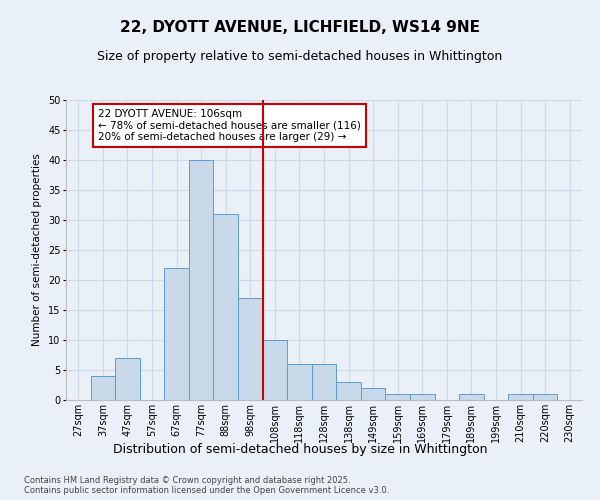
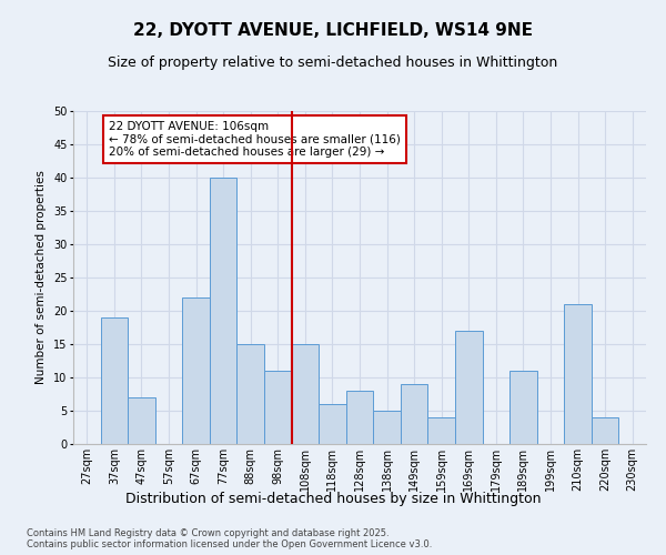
37sqm: 4 -> 19
88sqm: 31 -> 15
98sqm: 17 -> 11
108sqm: 10 -> 15
128sqm: 6 -> 8
138sqm: 3 -> 5
149sqm: 2 -> 9
159sqm: 1 -> 4
169sqm: 1 -> 17
189sqm: 1 -> 11
210sqm: 1 -> 21
220sqm: 1 -> 4
